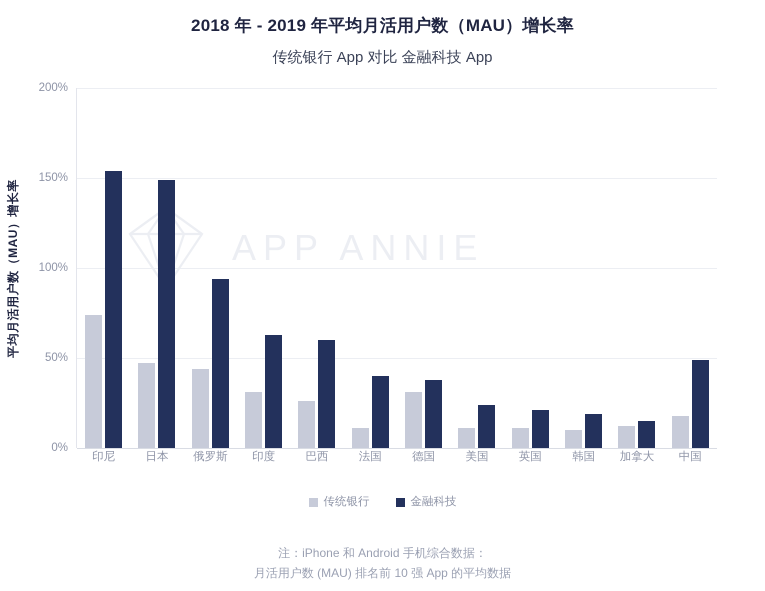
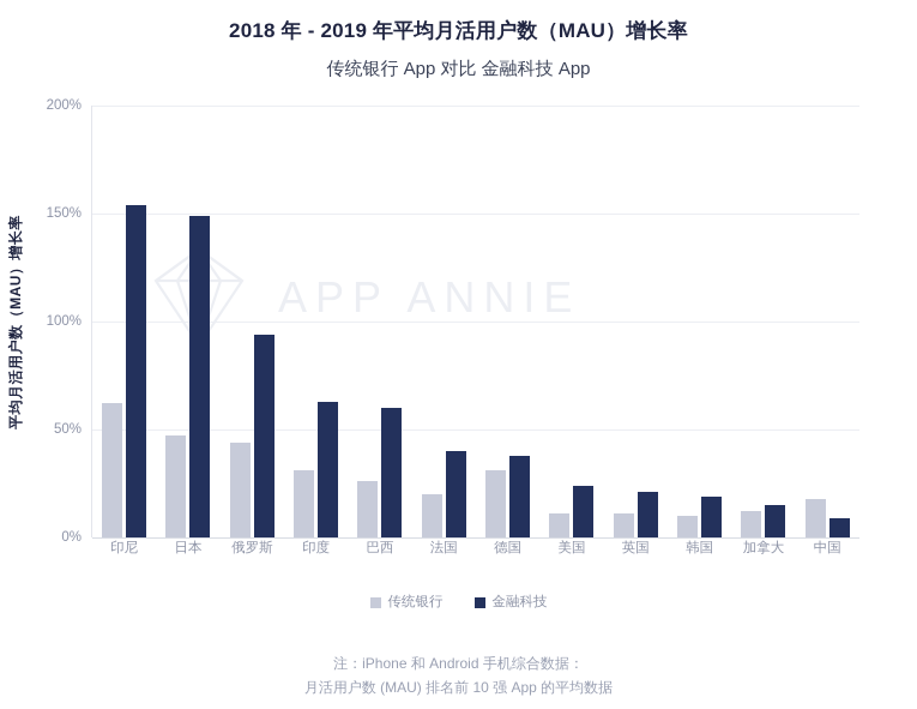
传统银行/印尼: 74% -> 62%
传统银行/法国: 11% -> 20%
金融科技/中国: 49% -> 9%
